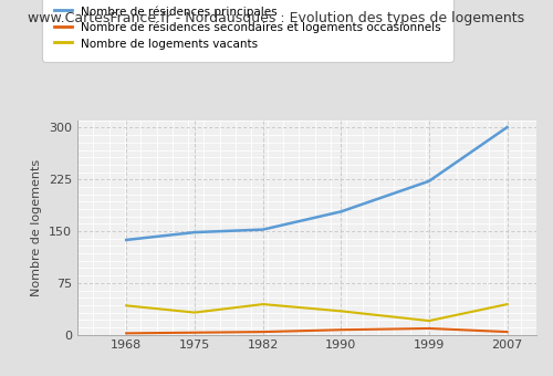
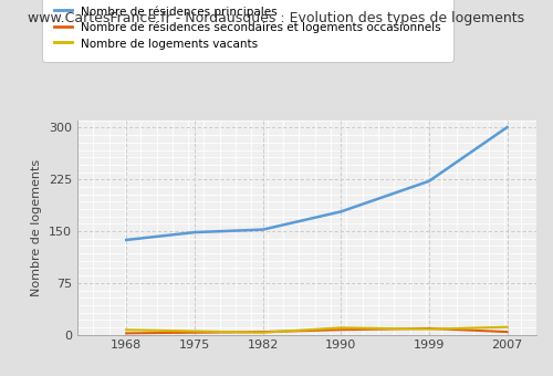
Nombre de logements vacants/1968: 42 -> 7
Nombre de logements vacants/1975: 32 -> 5
Nombre de logements vacants/1982: 44 -> 3
Nombre de logements vacants/1990: 34 -> 10
Nombre de logements vacants/1999: 20 -> 8
Nombre de logements vacants/2007: 44 -> 11
